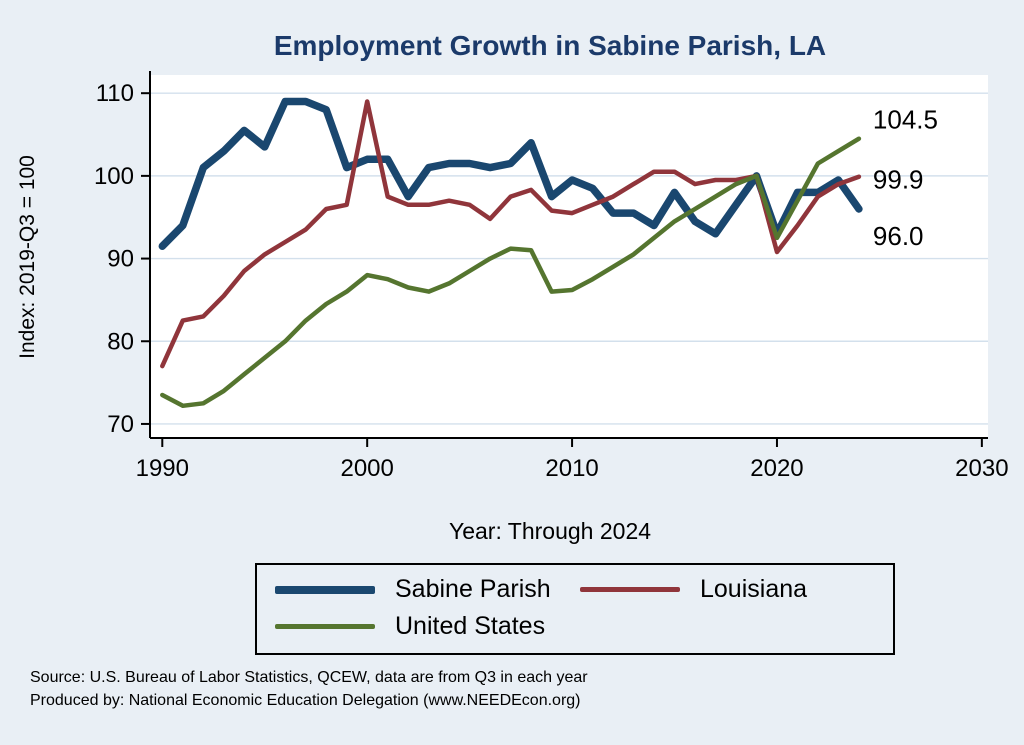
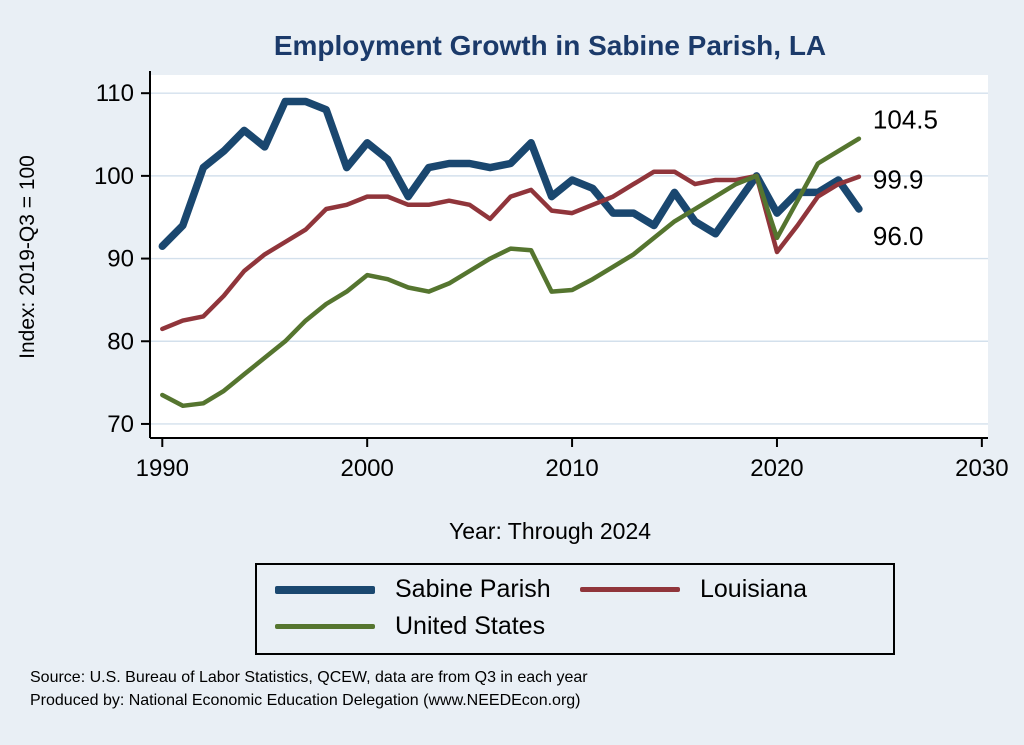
Louisiana/1990: 77 -> 82
Sabine Parish/2000: 102 -> 104
Louisiana/2000: 109 -> 98
Sabine Parish/2020: 93 -> 96
